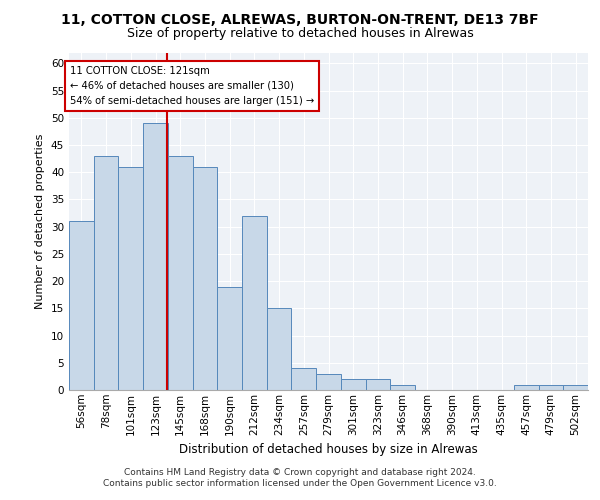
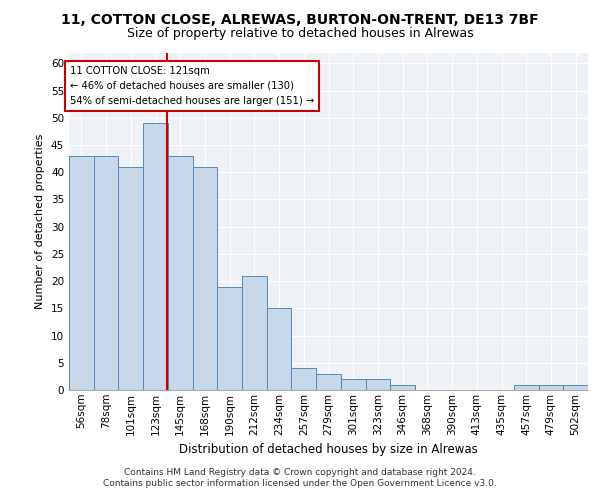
56sqm: 31 -> 43
212sqm: 32 -> 21
